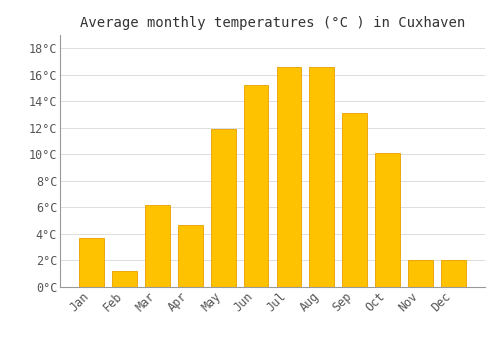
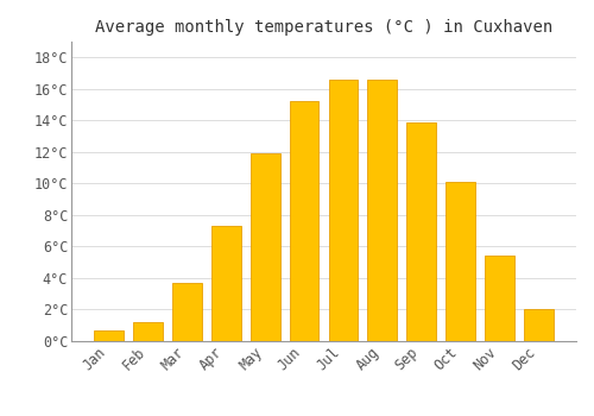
Jan: 3.7°C -> 0.7°C
Mar: 6.2°C -> 3.7°C
Apr: 4.7°C -> 7.3°C
Sep: 13.1°C -> 13.9°C
Nov: 2.0°C -> 5.4°C
